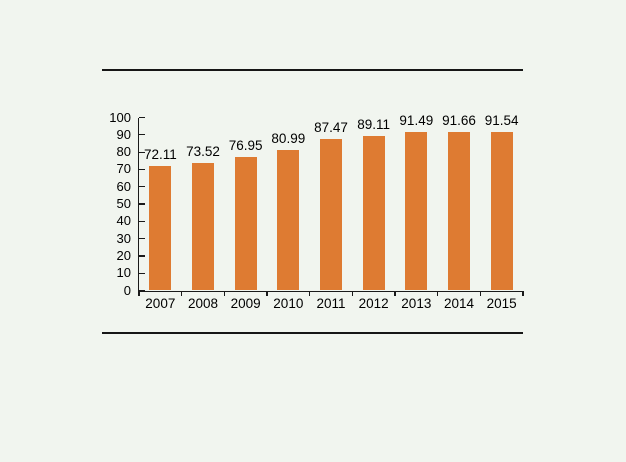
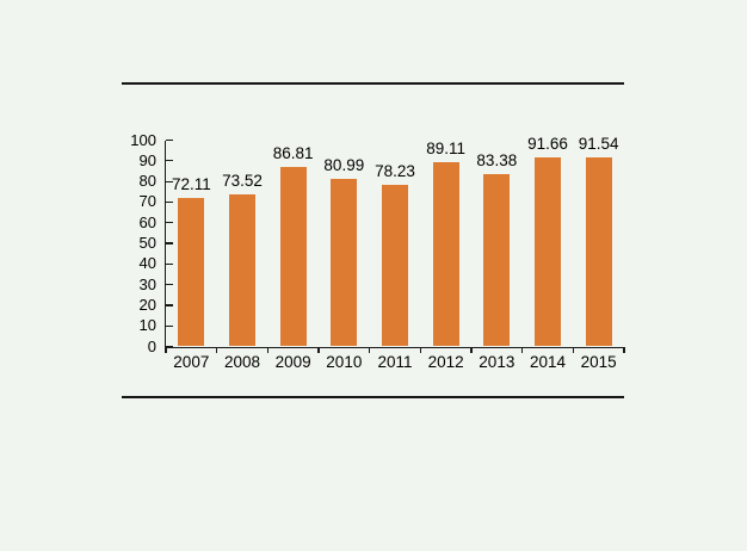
2009: 76.95 -> 86.81
2011: 87.47 -> 78.23
2013: 91.49 -> 83.38
